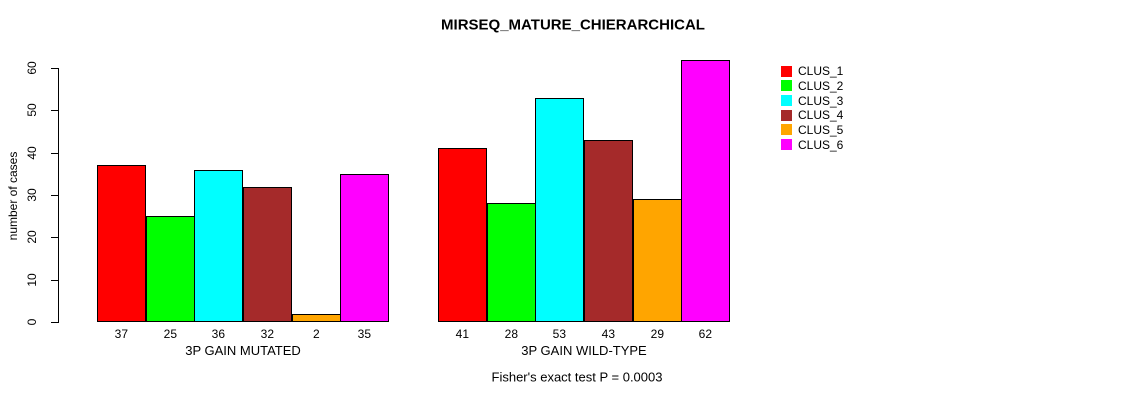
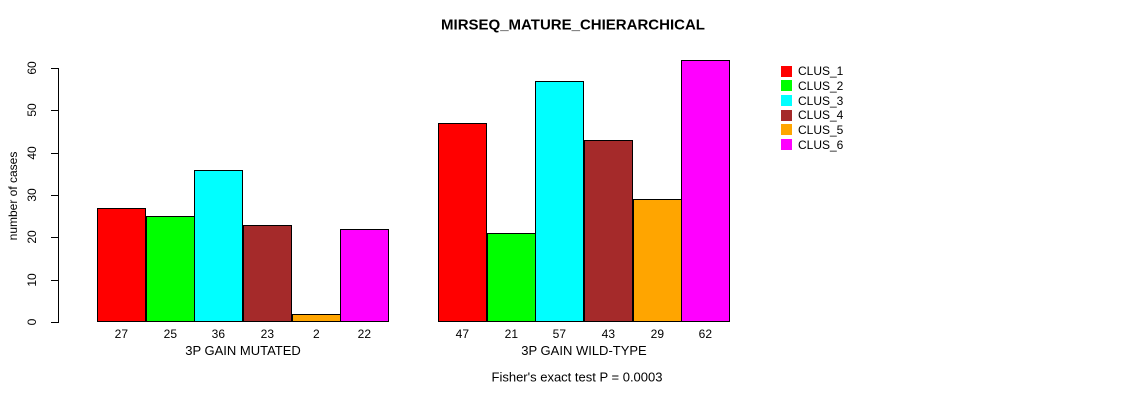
CLUS_1/3P GAIN MUTATED: 37 -> 27
CLUS_4/3P GAIN MUTATED: 32 -> 23
CLUS_6/3P GAIN MUTATED: 35 -> 22
CLUS_1/3P GAIN WILD-TYPE: 41 -> 47
CLUS_2/3P GAIN WILD-TYPE: 28 -> 21
CLUS_3/3P GAIN WILD-TYPE: 53 -> 57
